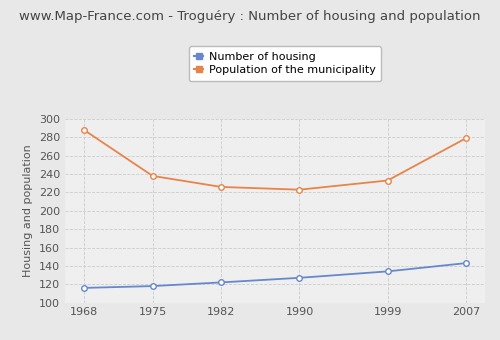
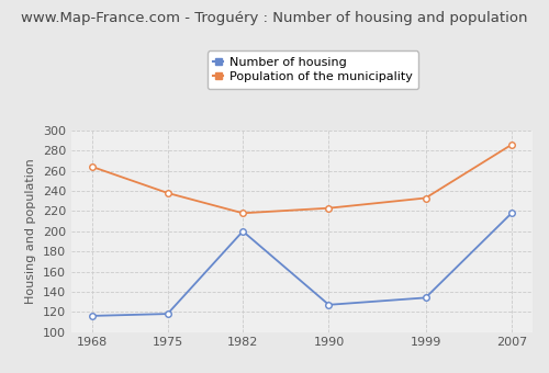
Population of the municipality/1968: 288 -> 264
Number of housing/1982: 122 -> 200
Population of the municipality/1982: 226 -> 218
Number of housing/2007: 143 -> 218
Population of the municipality/2007: 279 -> 286
